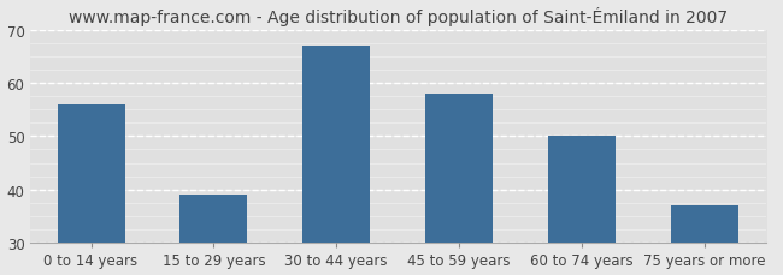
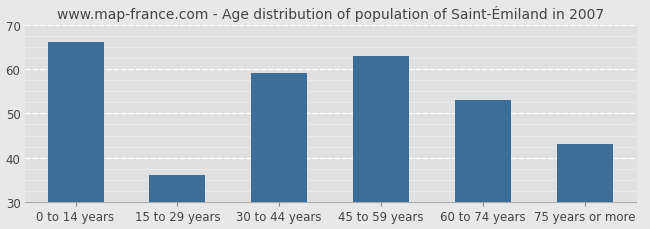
0 to 14 years: 56 -> 66
15 to 29 years: 39 -> 36
30 to 44 years: 67 -> 59
45 to 59 years: 58 -> 63
60 to 74 years: 50 -> 53
75 years or more: 37 -> 43
